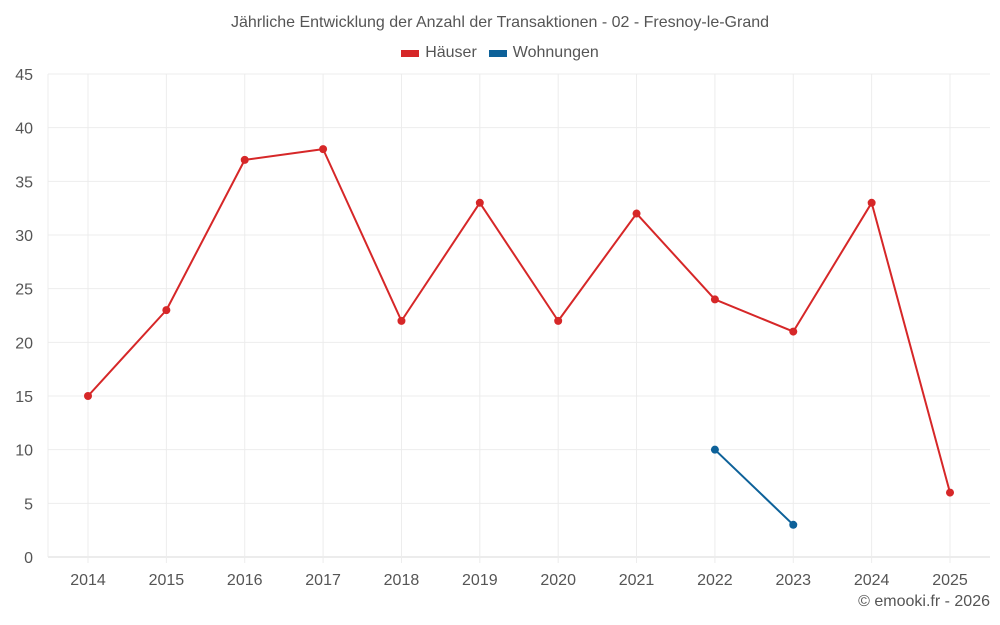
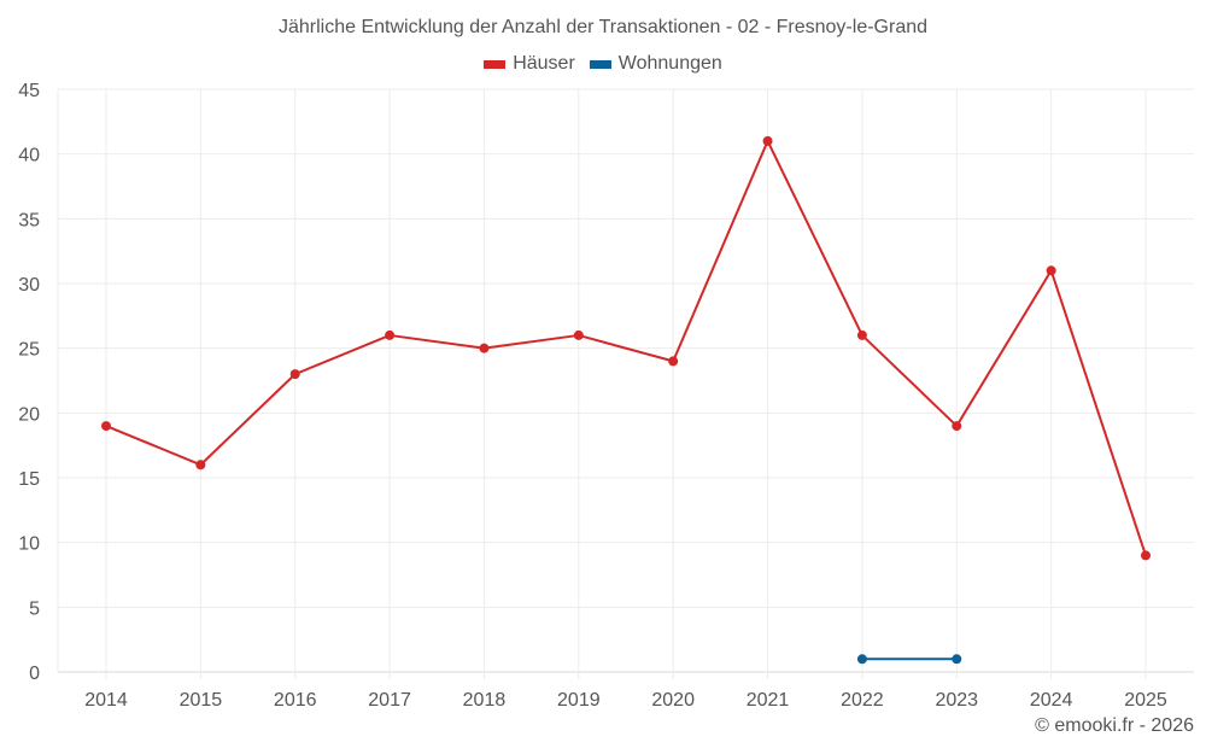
Häuser/2014: 15 -> 19
Häuser/2015: 23 -> 16
Häuser/2016: 37 -> 23
Häuser/2017: 38 -> 26
Häuser/2018: 22 -> 25
Häuser/2019: 33 -> 26
Häuser/2020: 22 -> 24
Häuser/2021: 32 -> 41
Häuser/2022: 24 -> 26
Wohnungen/2022: 10 -> 1
Häuser/2023: 21 -> 19
Wohnungen/2023: 3 -> 1
Häuser/2024: 33 -> 31
Häuser/2025: 6 -> 9
